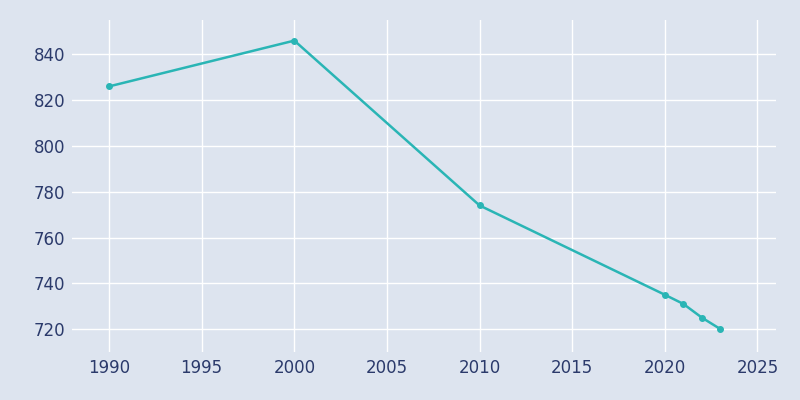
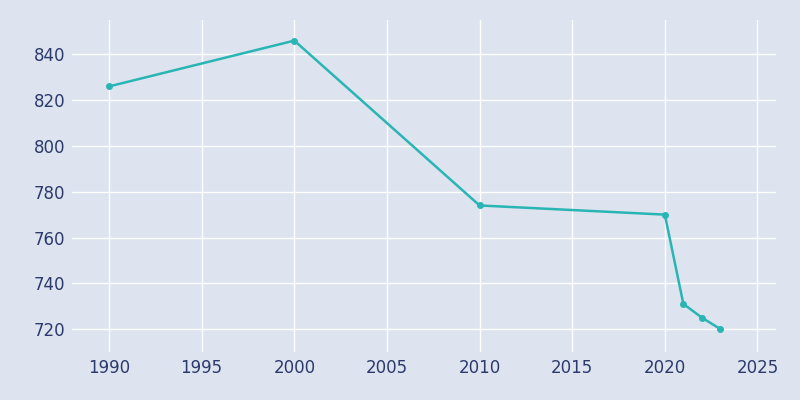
2020: 735 -> 770
